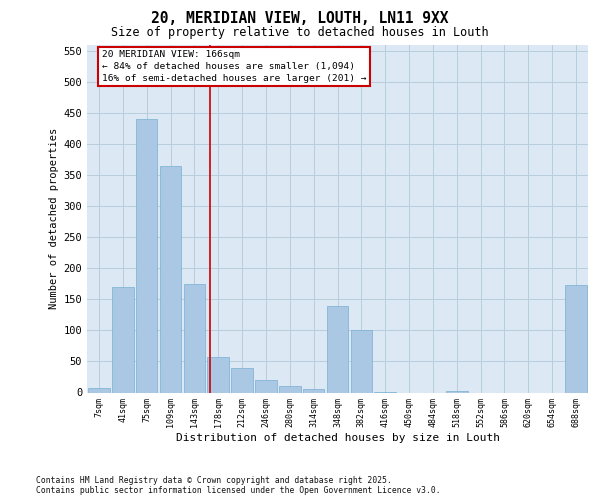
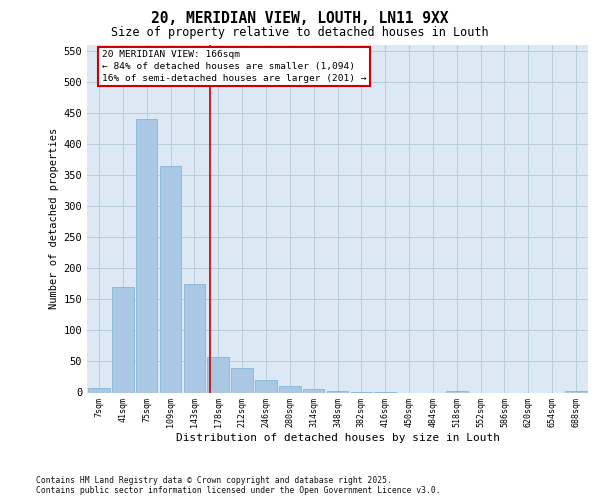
348sqm: 140 -> 3
382sqm: 100 -> 1
688sqm: 174 -> 3
